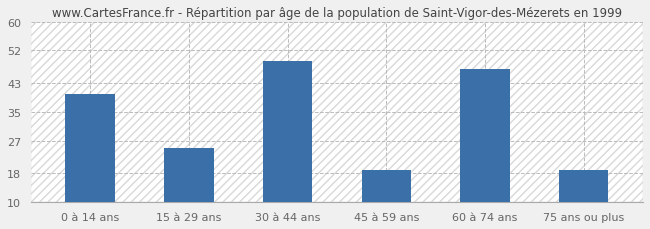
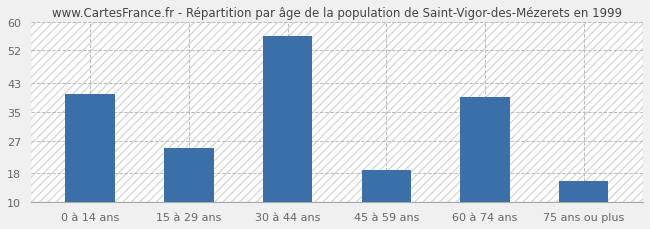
30 à 44 ans: 49 -> 56
60 à 74 ans: 47 -> 39
75 ans ou plus: 19 -> 16
